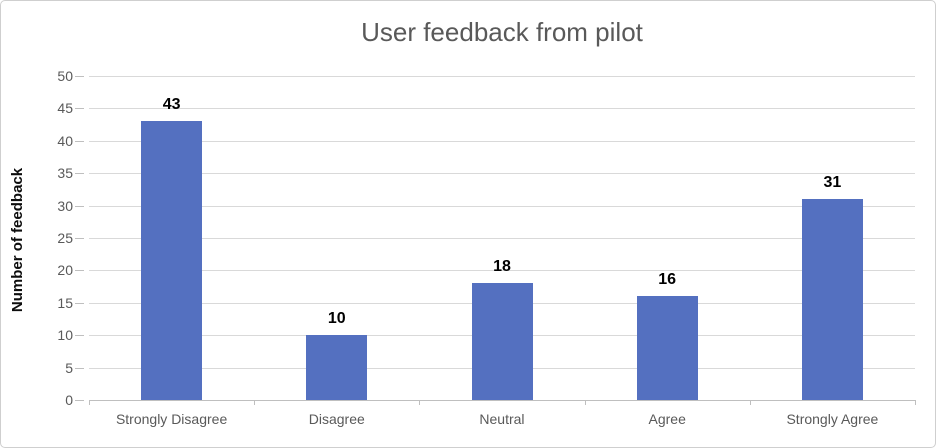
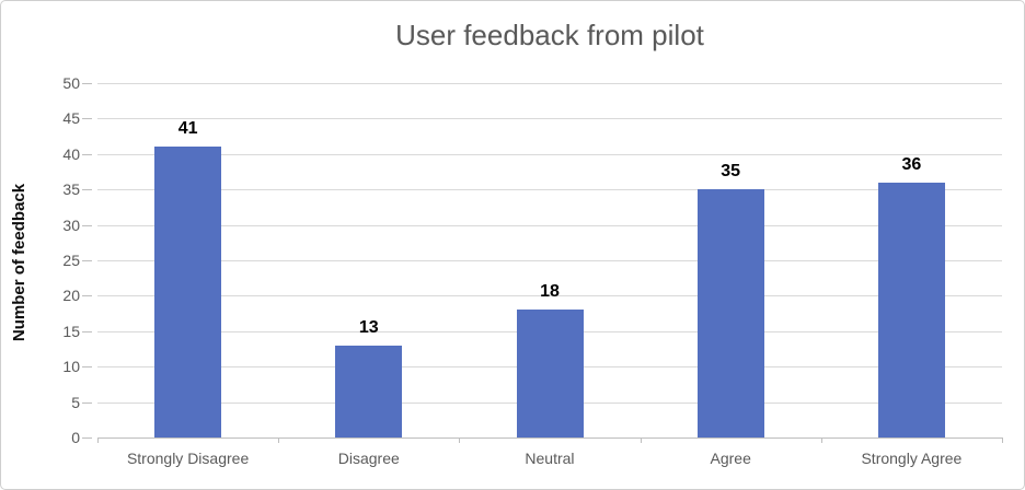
Strongly Disagree: 43 -> 41
Disagree: 10 -> 13
Agree: 16 -> 35
Strongly Agree: 31 -> 36
